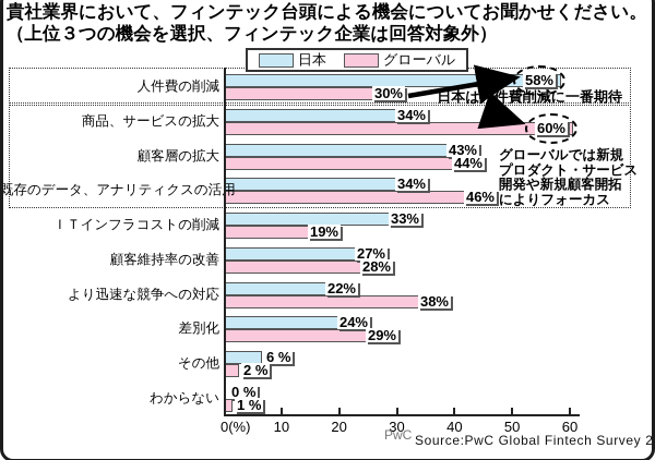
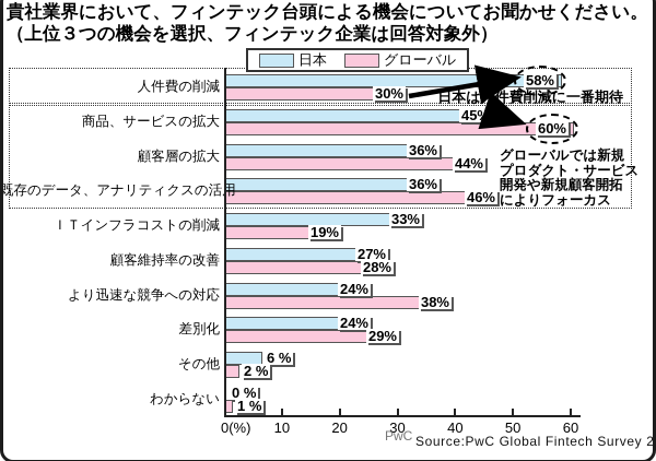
日本/商品、サービスの拡大: 34% -> 45%
日本/顧客層の拡大: 43% -> 36%
日本/既存のデータ、アナリティクスの活用: 34% -> 36%
日本/より迅速な競争への対応: 22% -> 24%
